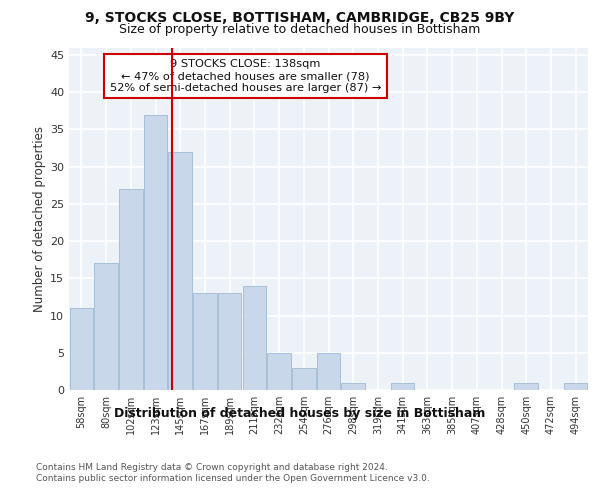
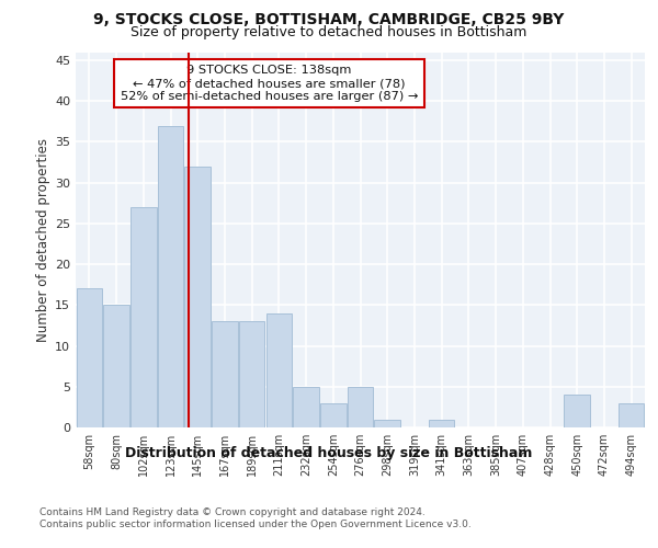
58sqm: 11 -> 17
80sqm: 17 -> 15
450sqm: 1 -> 4
494sqm: 1 -> 3
